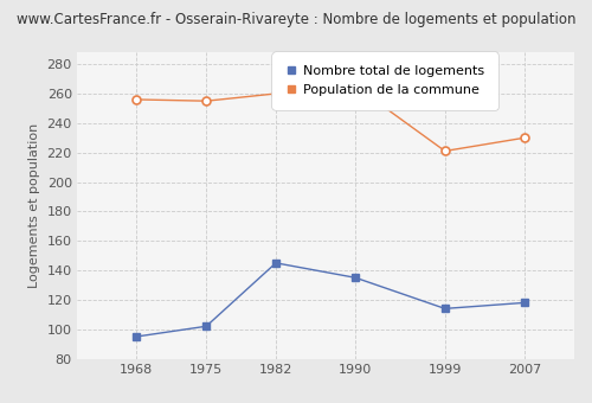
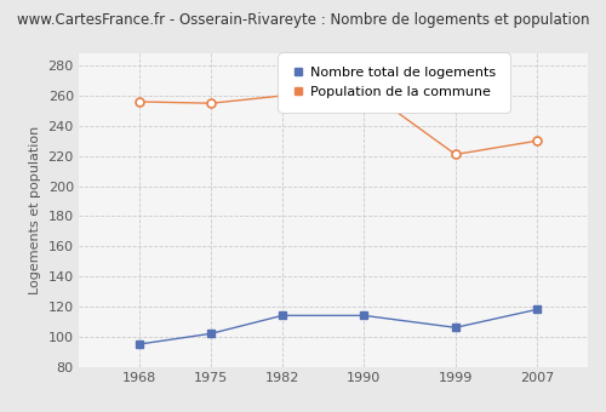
Nombre total de logements/1982: 145 -> 114
Nombre total de logements/1990: 135 -> 114
Nombre total de logements/1999: 114 -> 106
